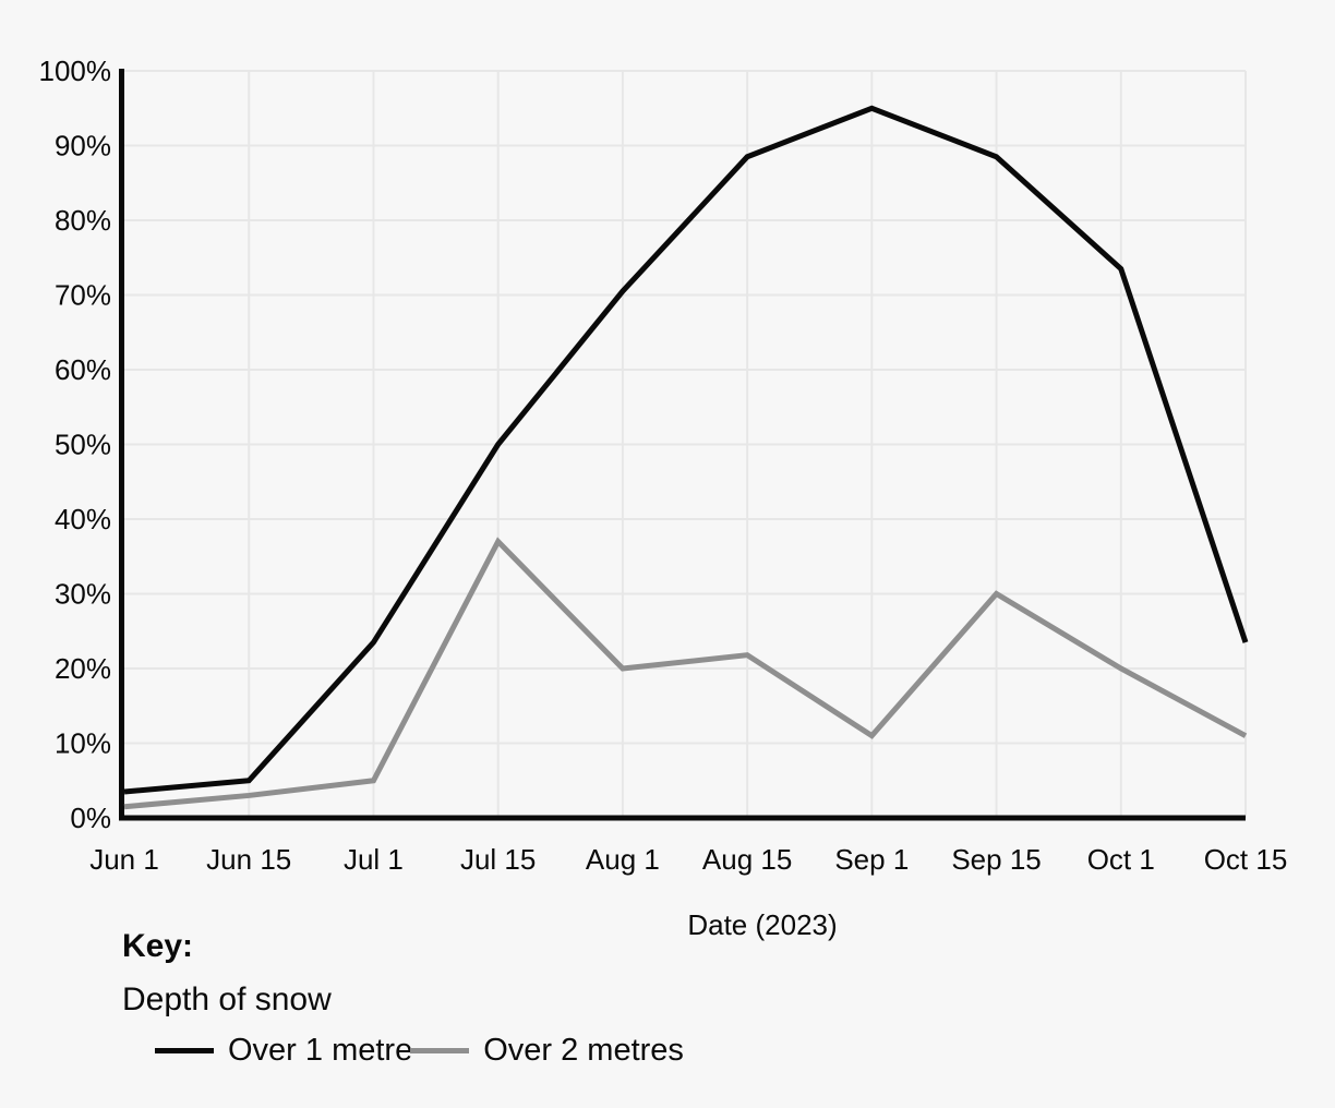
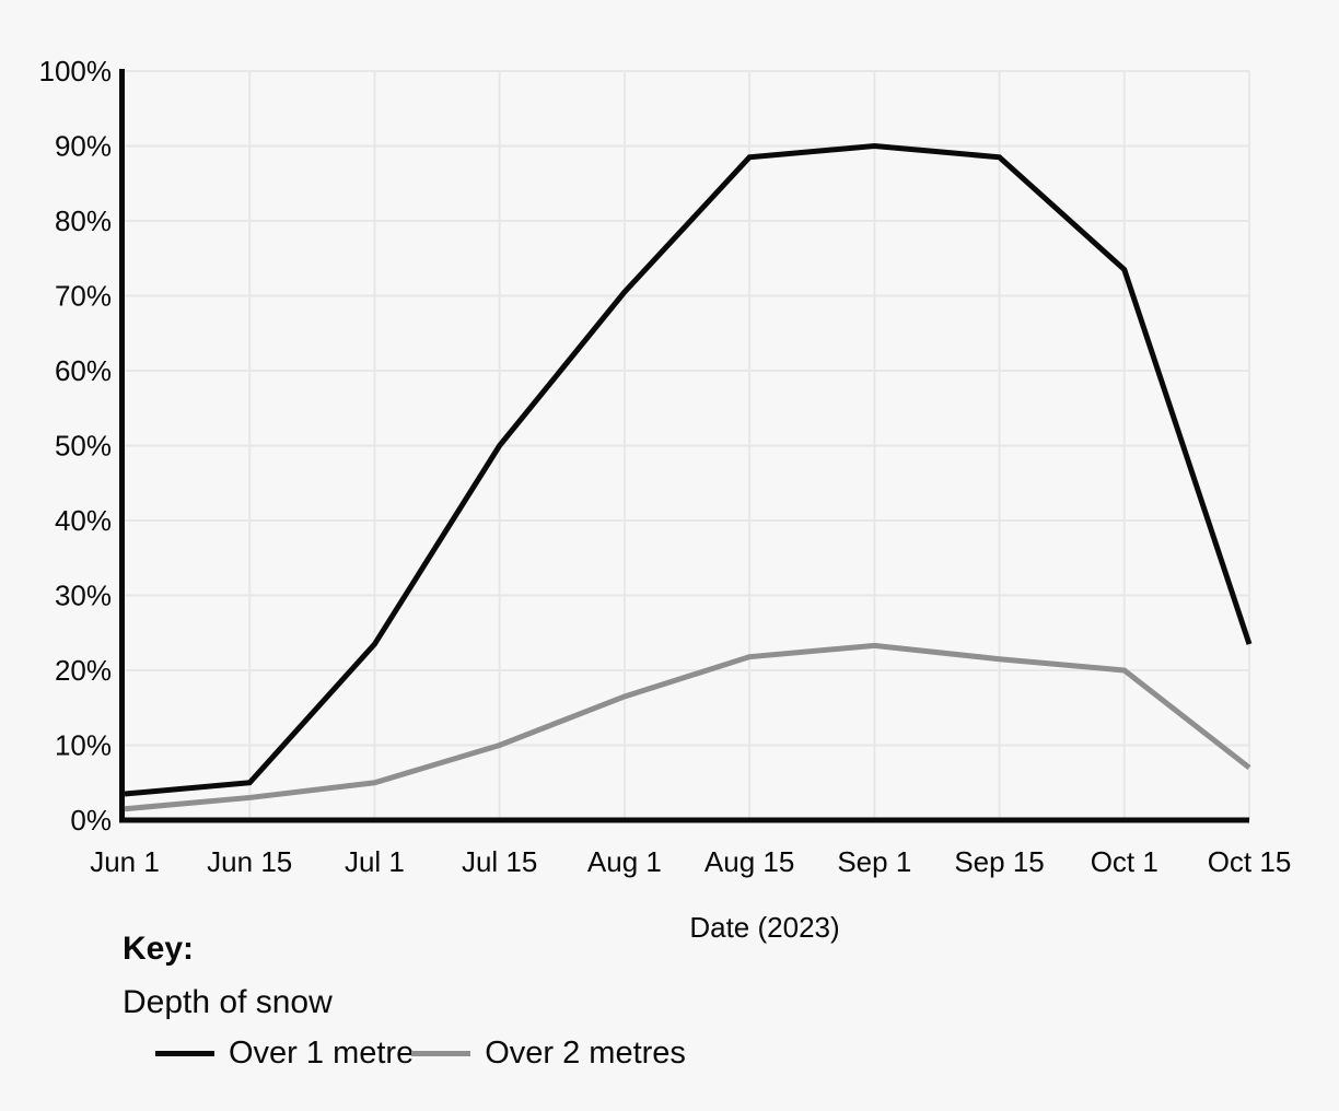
Over 2 metres/Jul 15: 37% -> 10%
Over 2 metres/Aug 1: 20% -> 16%
Over 1 metre/Sep 1: 95% -> 90%
Over 2 metres/Sep 1: 11% -> 23%
Over 2 metres/Sep 15: 30% -> 22%
Over 2 metres/Oct 15: 11% -> 7%
